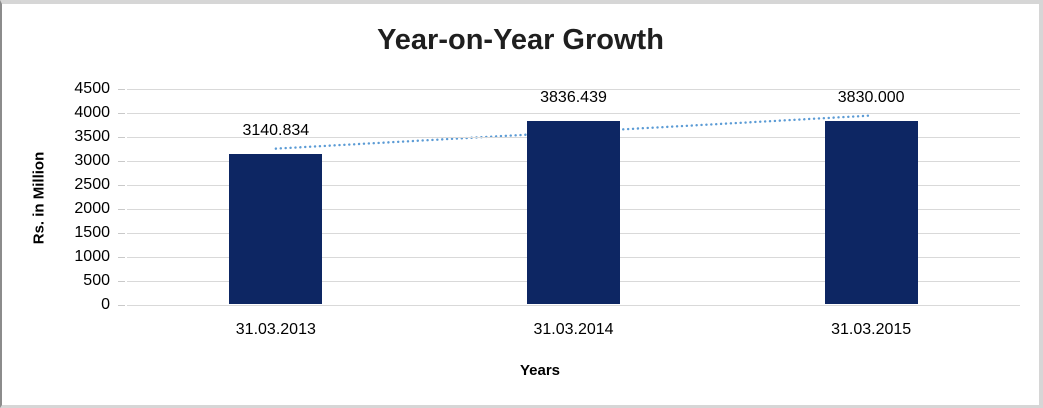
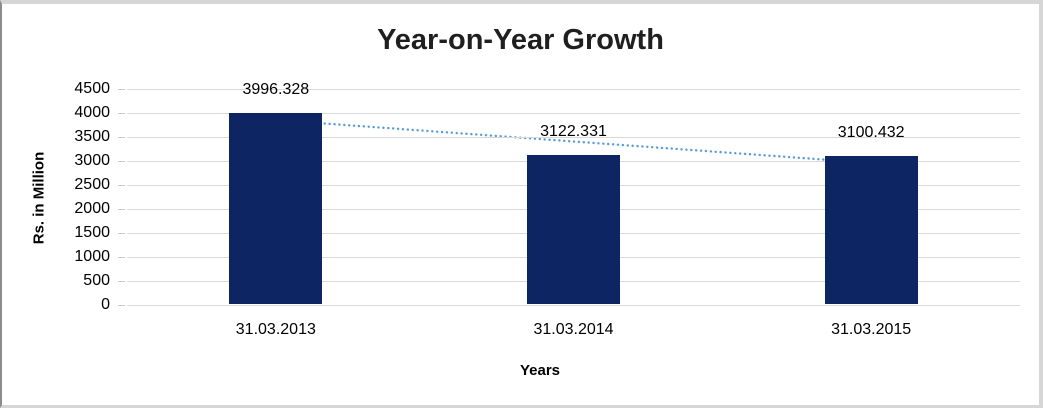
31.03.2013: 3140.834 -> 3996.328
31.03.2014: 3836.439 -> 3122.331
31.03.2015: 3830.000 -> 3100.432
